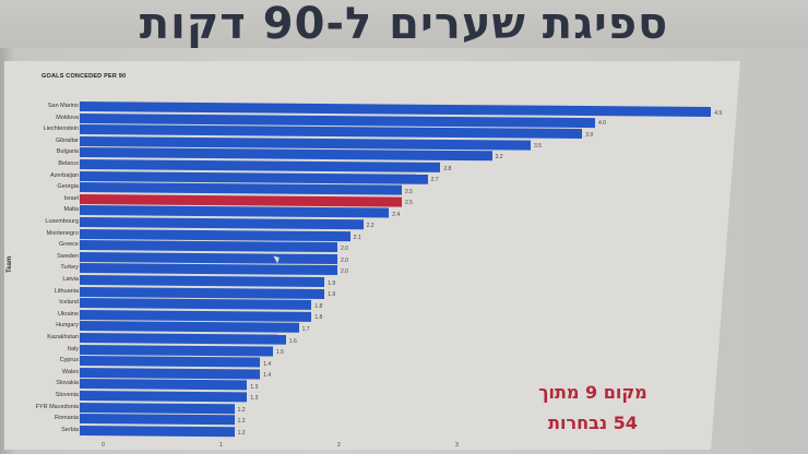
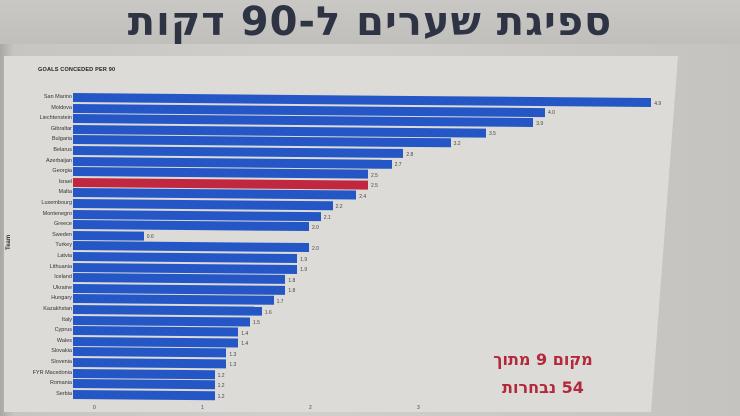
Sweden: 2.0 -> 0.6
